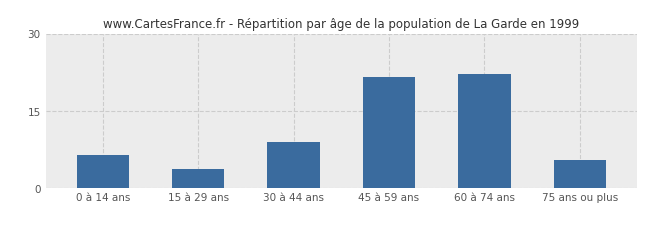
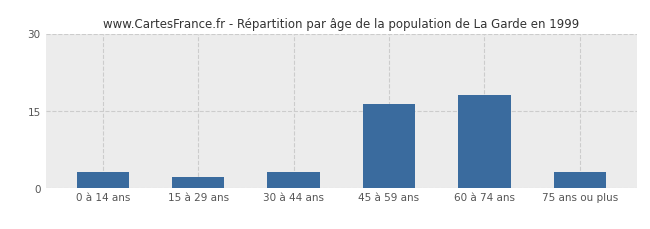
0 à 14 ans: 6.4 -> 3.0
15 à 29 ans: 3.6 -> 2.0
30 à 44 ans: 8.8 -> 3.0
45 à 59 ans: 21.6 -> 16.2
60 à 74 ans: 22.2 -> 18.0
75 ans ou plus: 5.4 -> 3.0
